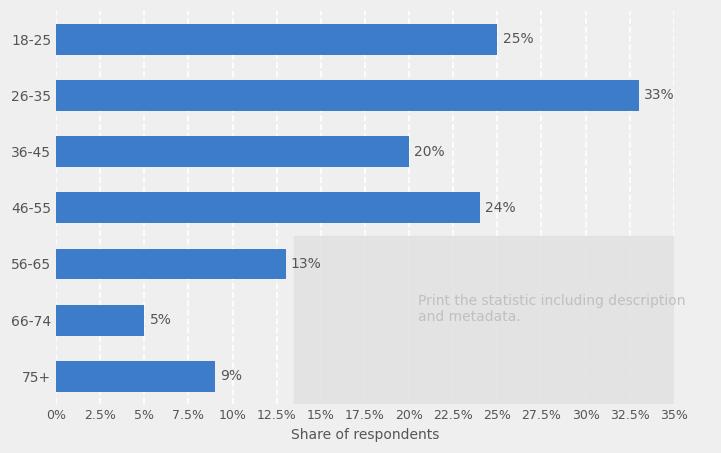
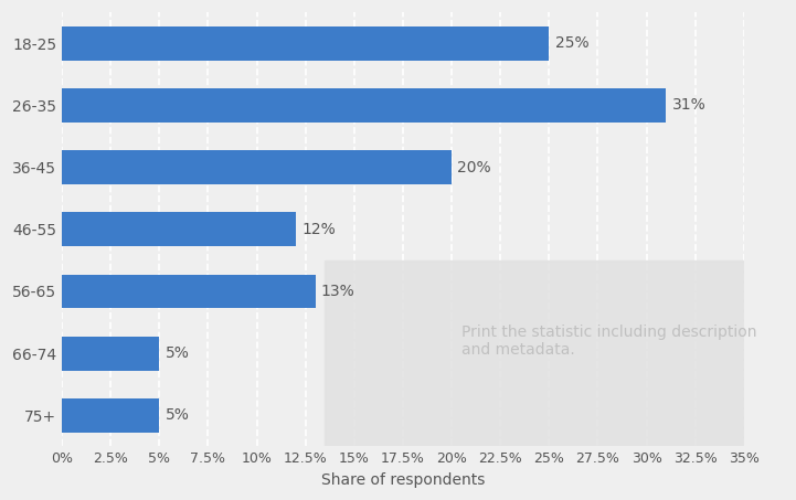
26-35: 33% -> 31%
46-55: 24% -> 12%
75+: 9% -> 5%
